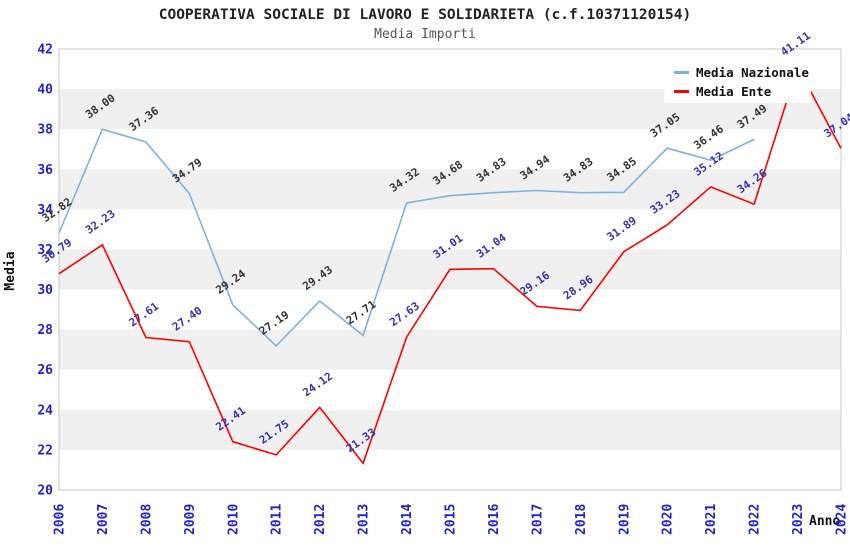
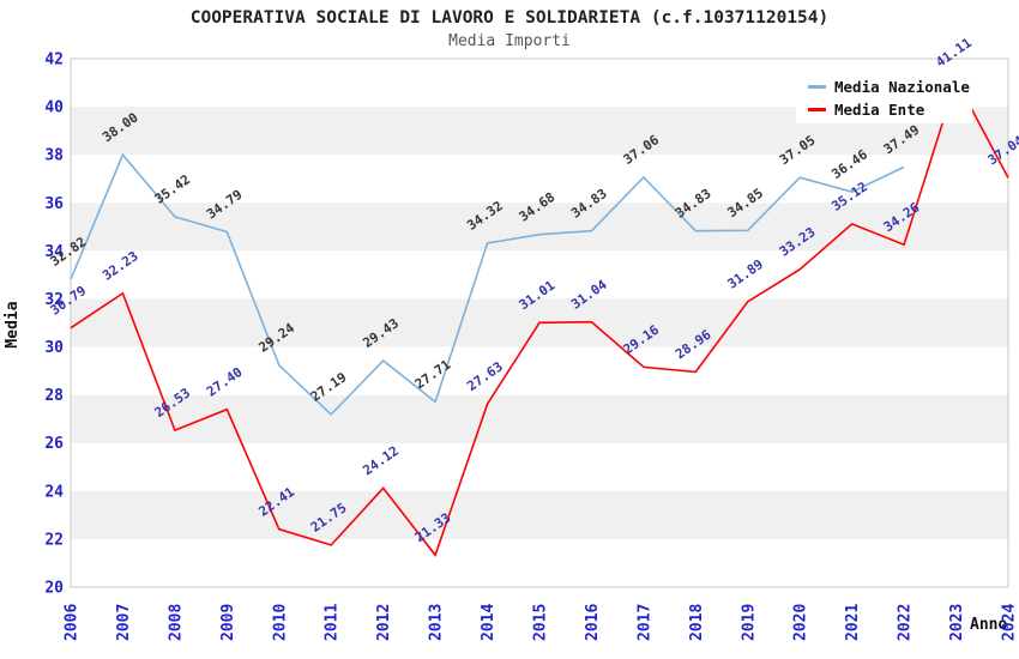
Media Nazionale/2008: 37.36 -> 35.42
Media Ente/2008: 27.61 -> 26.53
Media Nazionale/2017: 34.94 -> 37.06
